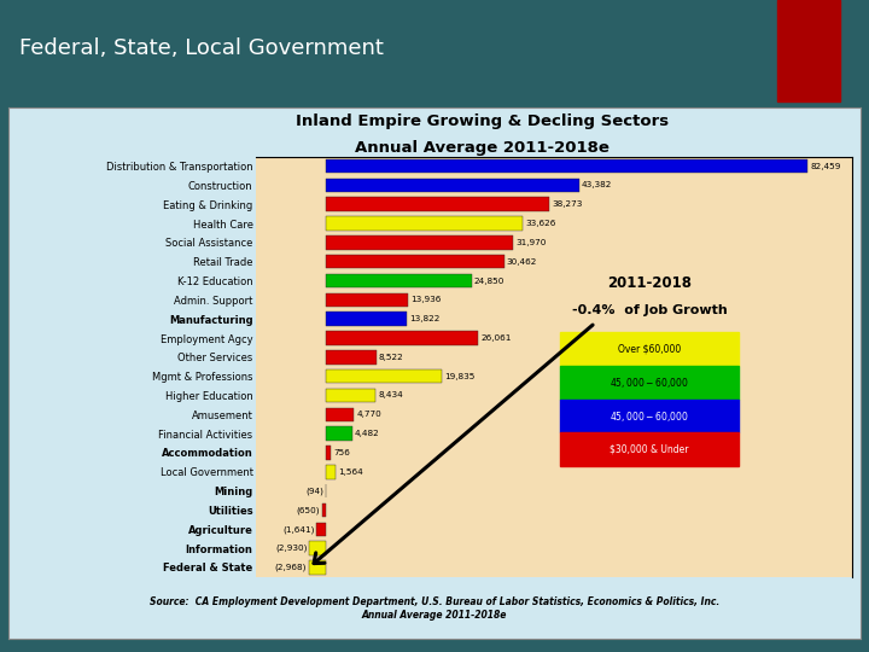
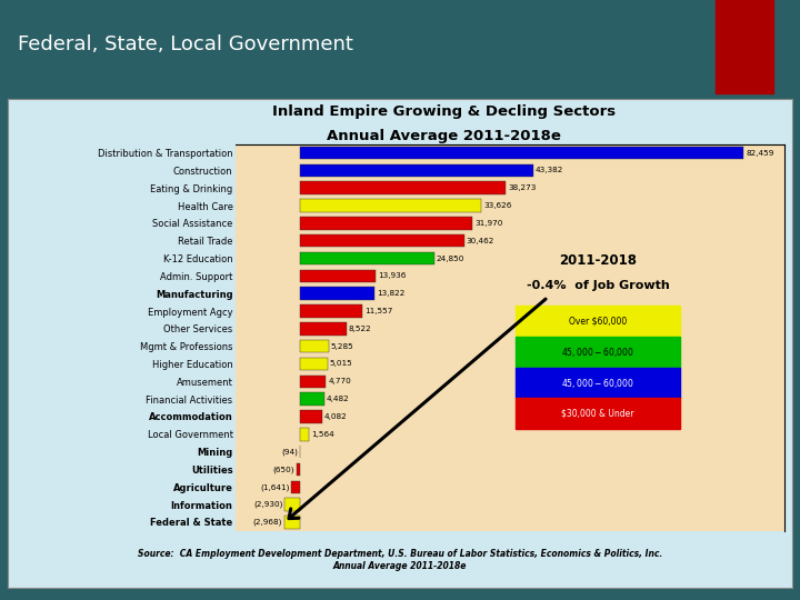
Employment Agcy: 26,061 -> 11,557
Mgmt & Professions: 19,835 -> 5,285
Higher Education: 8,434 -> 5,015
Accommodation: 756 -> 4,082
